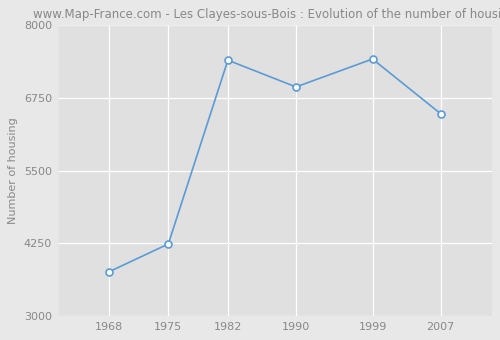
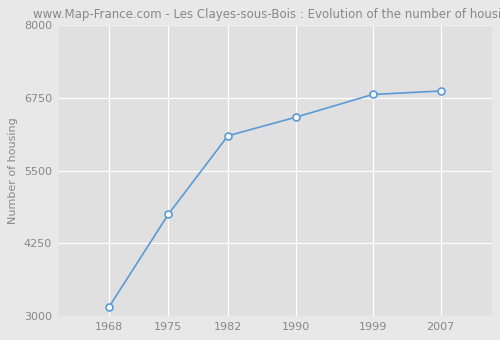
1968: 3760 -> 3150
1975: 4240 -> 4750
1982: 7400 -> 6100
1990: 6940 -> 6420
1999: 7420 -> 6810
2007: 6480 -> 6870
